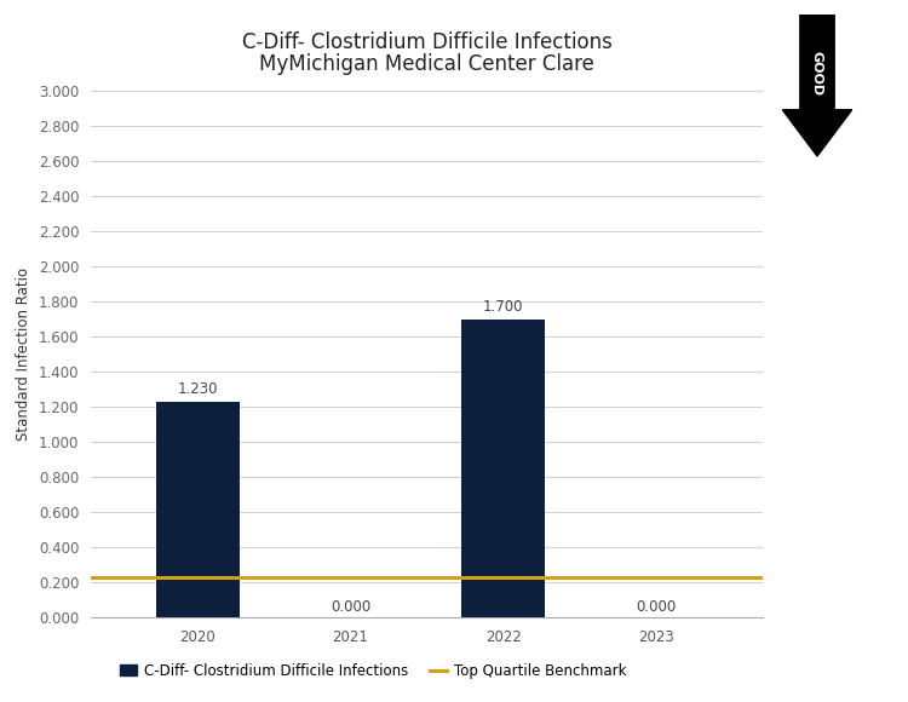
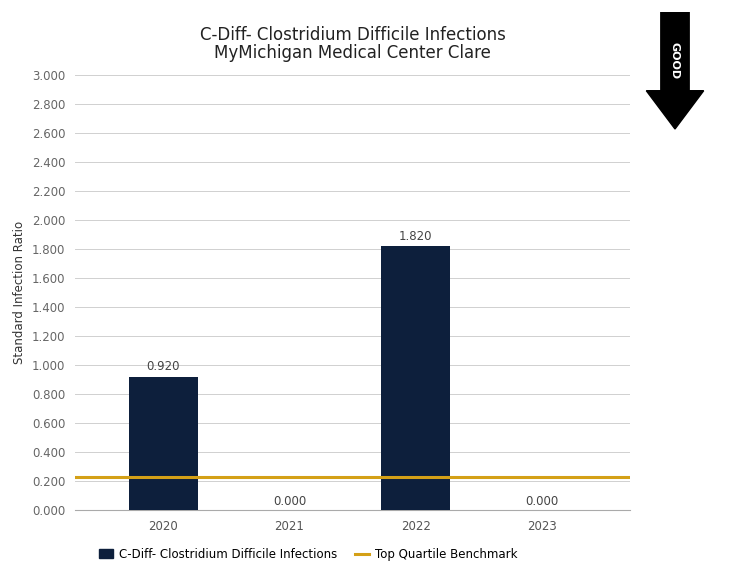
2020: 1.230 -> 0.920
2022: 1.700 -> 1.820
